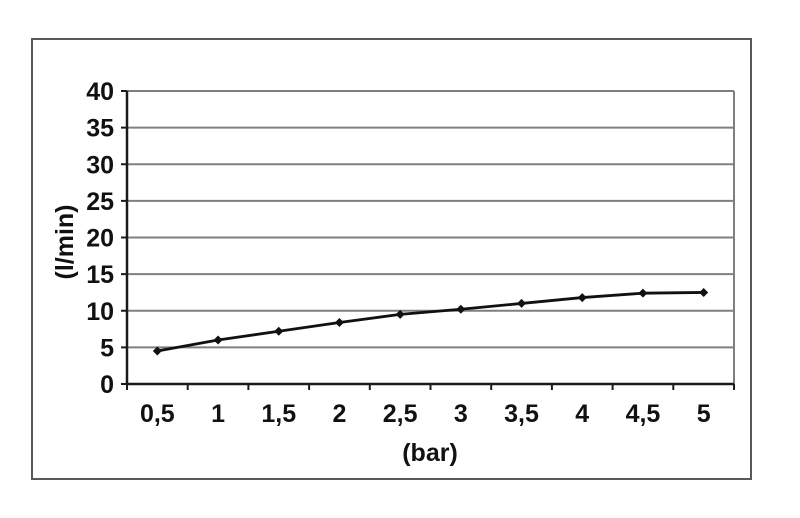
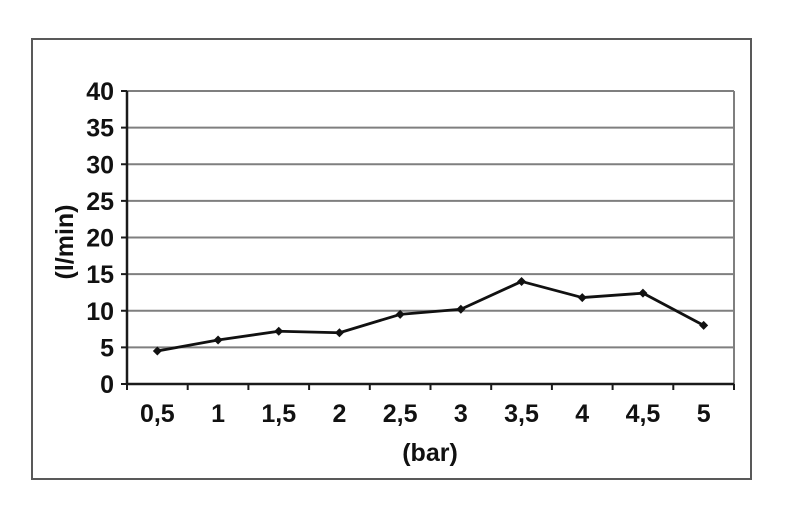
2: 8 -> 7
3,5: 11 -> 14
5: 12 -> 8
